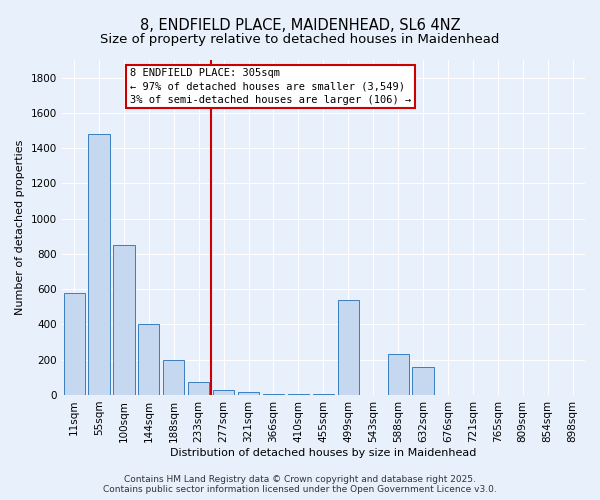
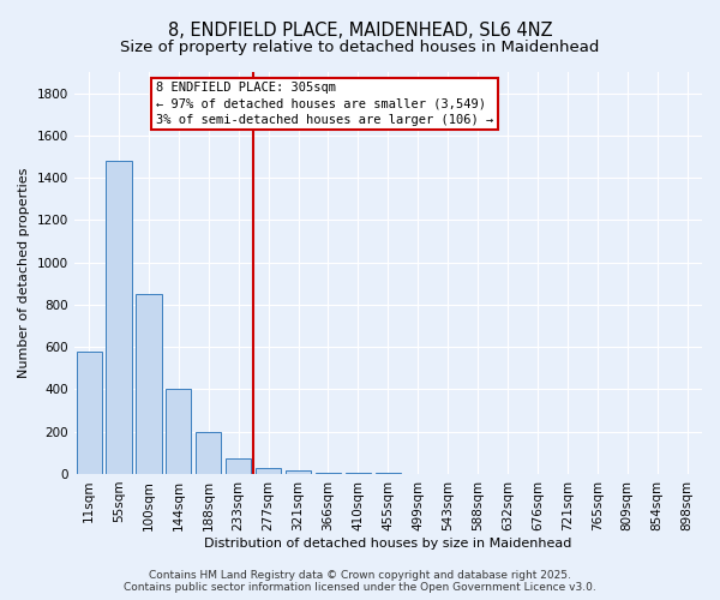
499sqm: 540 -> 0
588sqm: 230 -> 0
632sqm: 160 -> 0
